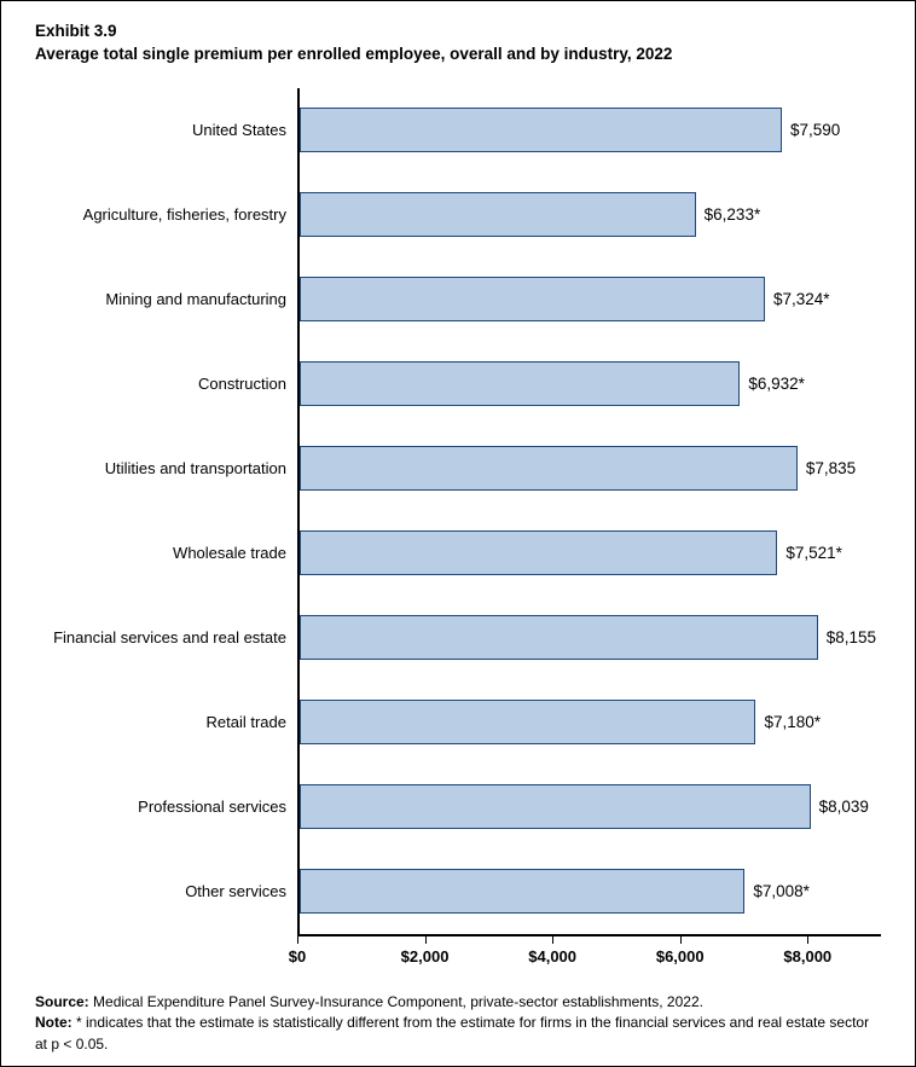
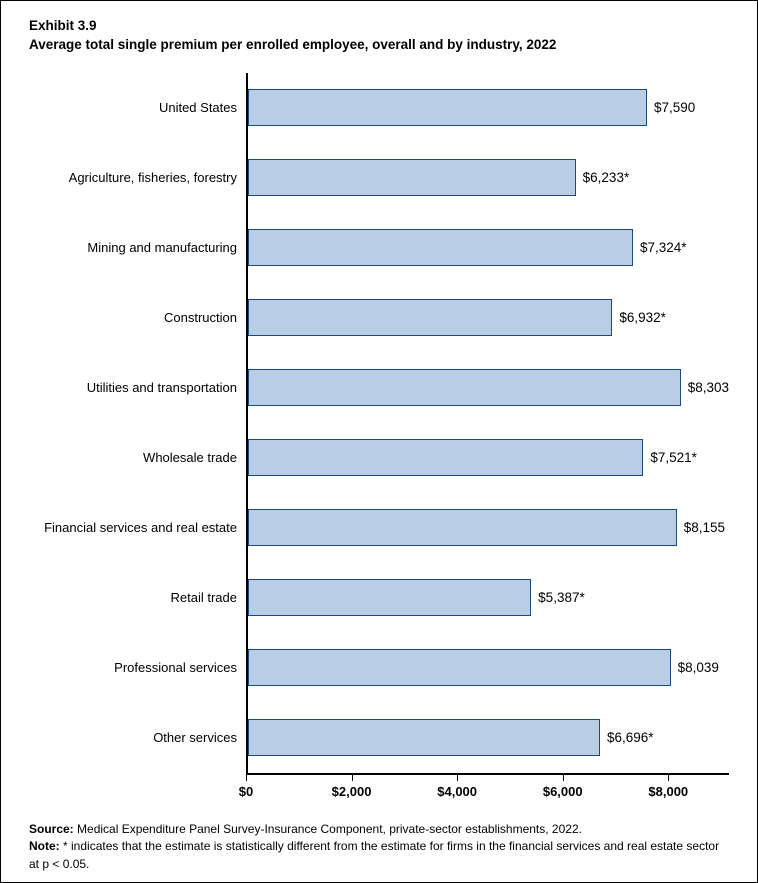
Utilities and transportation: $7,835 -> $8,303
Retail trade: 7,180 -> 5,387
Other services: 7,008 -> 6,696
